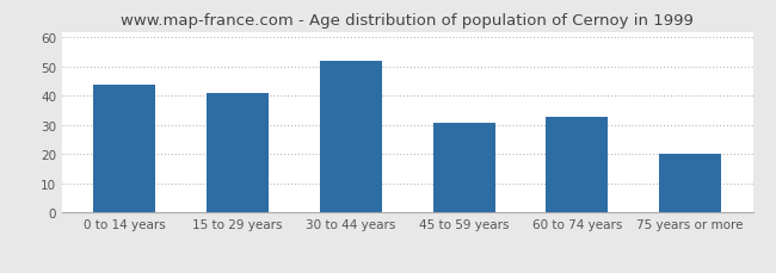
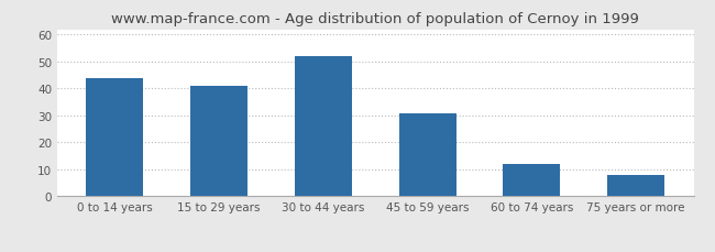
60 to 74 years: 33 -> 12
75 years or more: 20 -> 8
